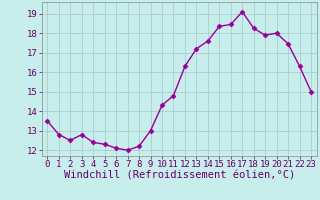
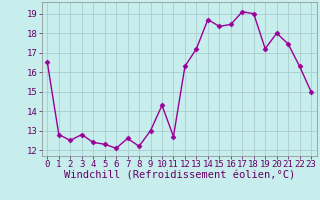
0: 13.5 -> 16.5
7: 12.0 -> 12.6
11: 14.8 -> 12.7
14: 17.6 -> 18.7
18: 18.2 -> 19.0
19: 17.9 -> 17.2
